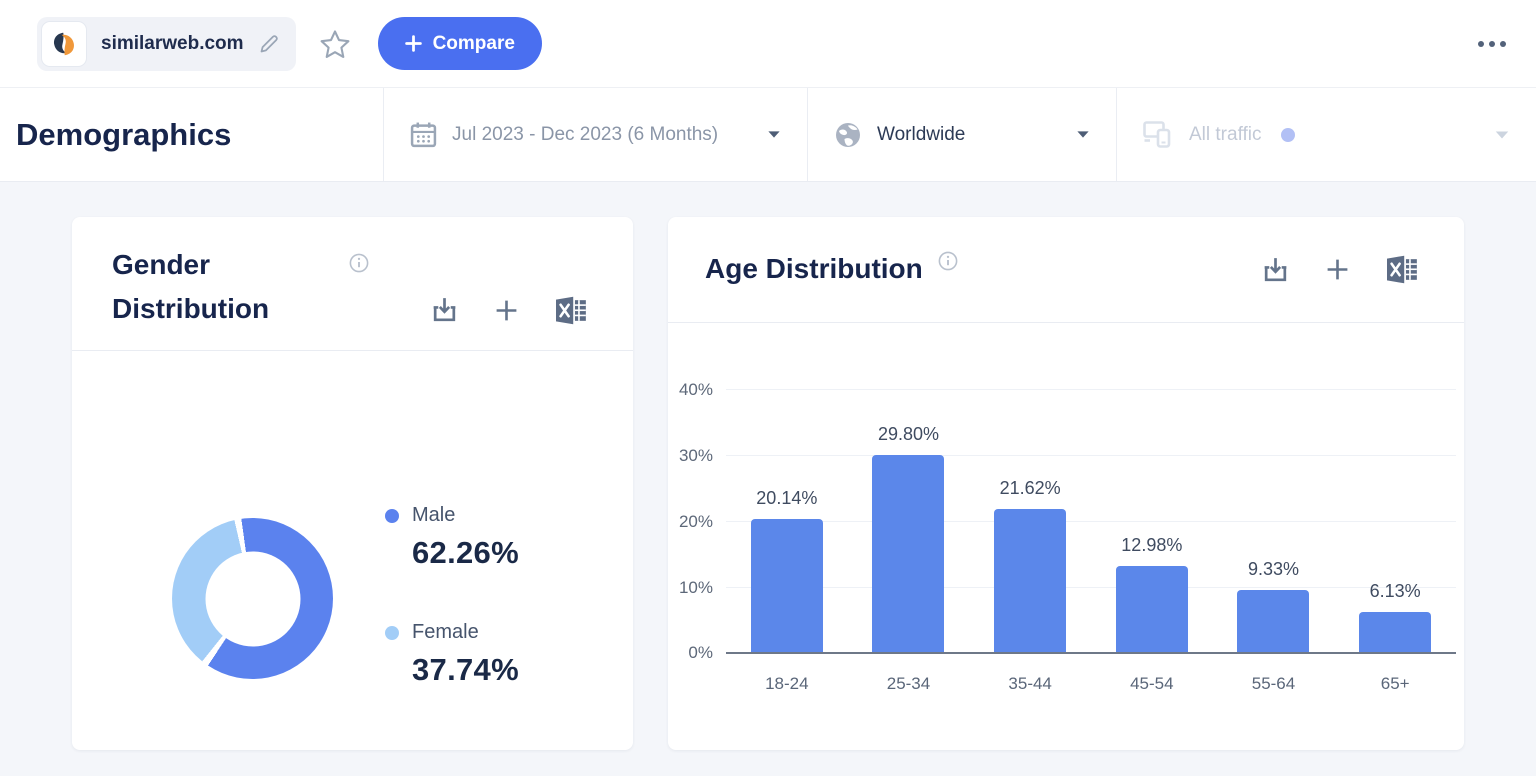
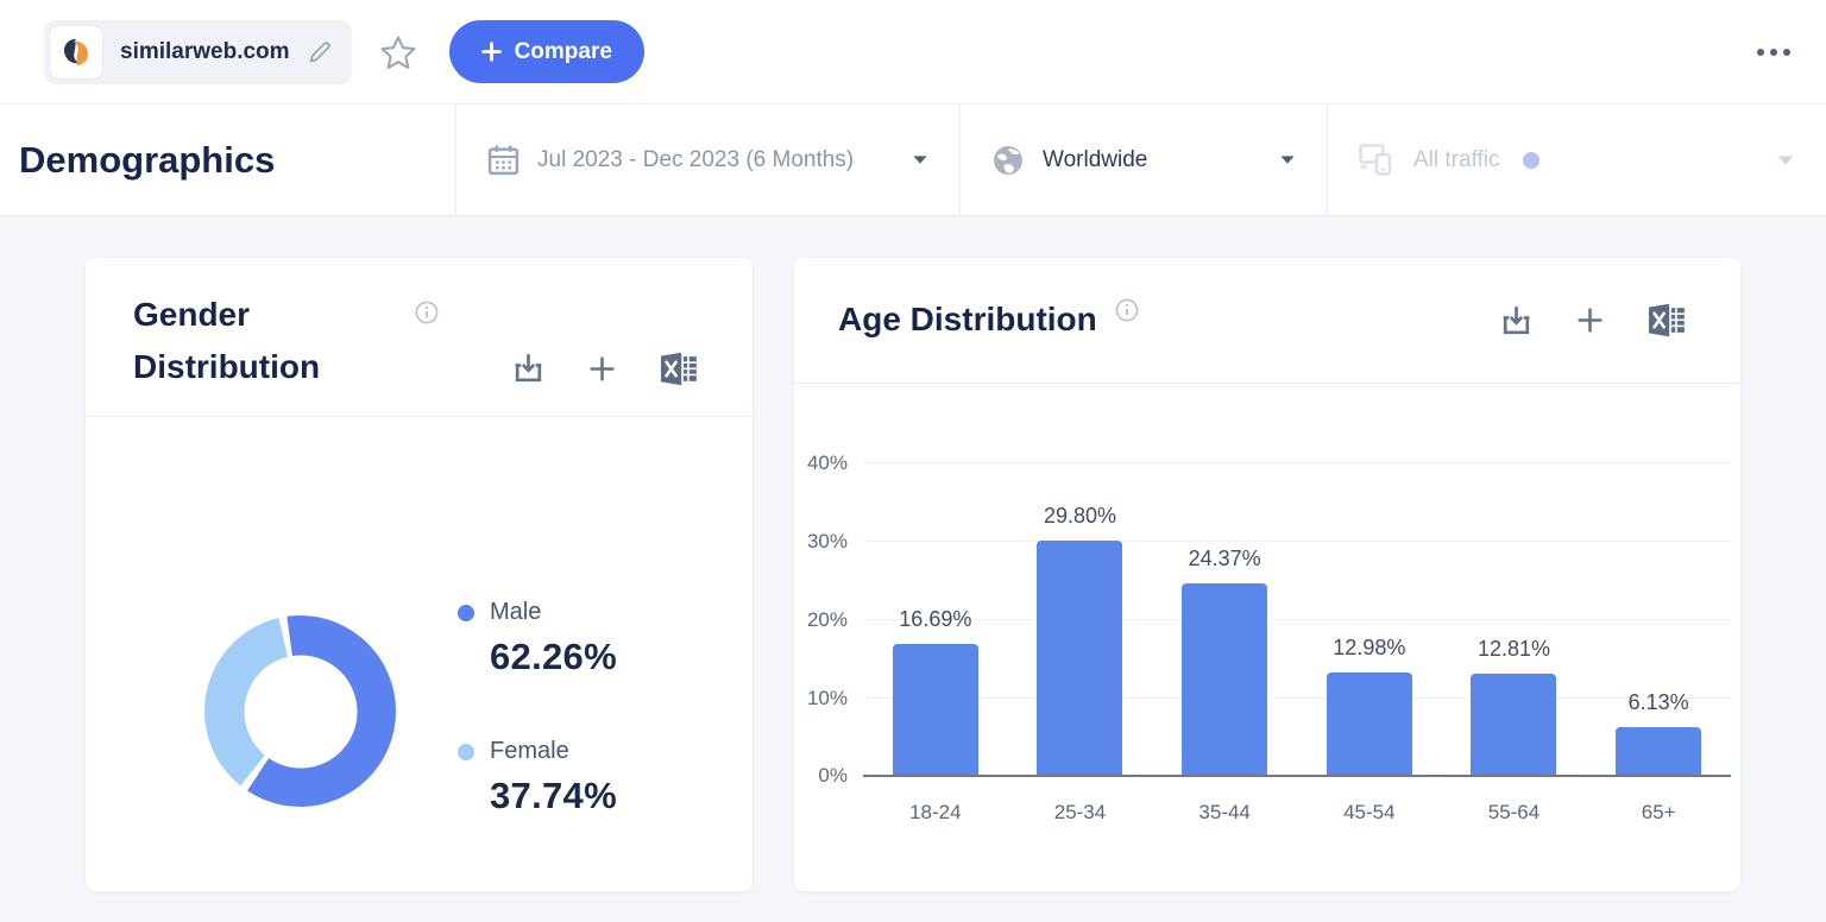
Age Distribution/18-24: 20.14% -> 16.69%
Age Distribution/35-44: 21.62% -> 24.37%
Age Distribution/55-64: 9.33% -> 12.81%
